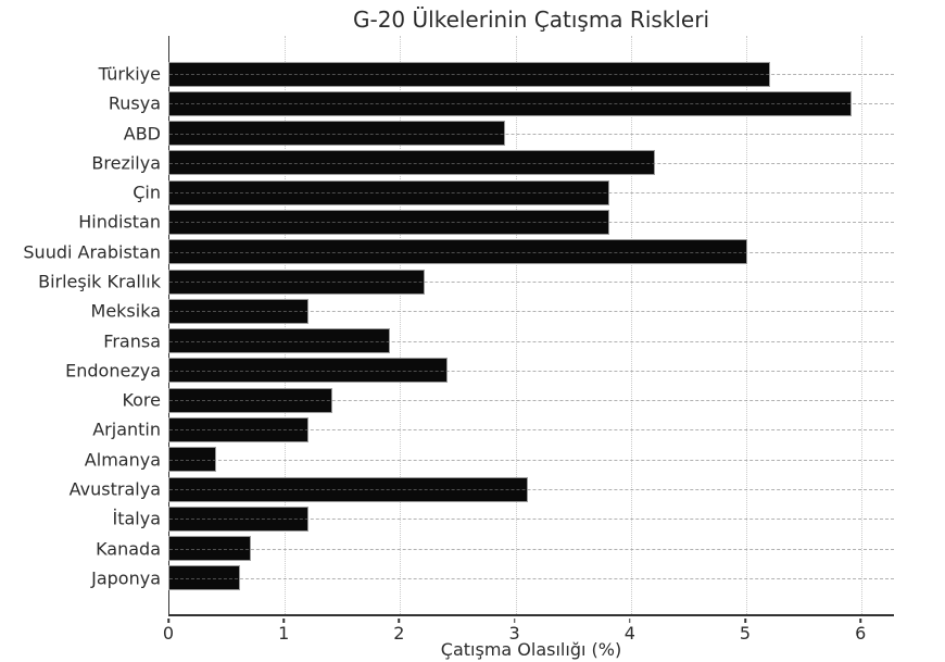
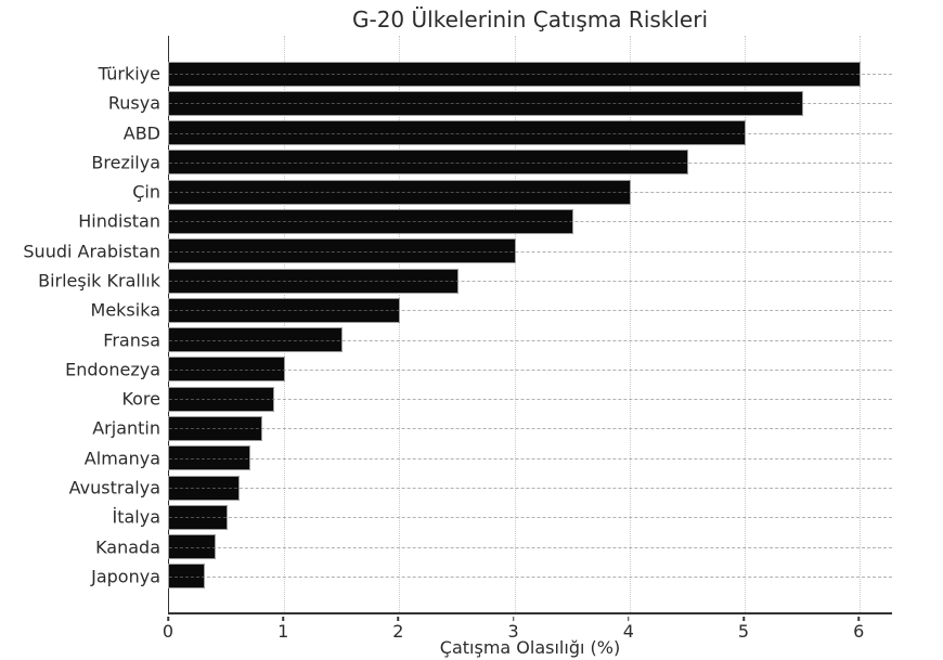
Türkiye: 5.2 -> 6.0
Rusya: 5.9 -> 5.5
ABD: 2.9 -> 5.0
Brezilya: 4.2 -> 4.5
Çin: 3.8 -> 4.0
Hindistan: 3.8 -> 3.5
Suudi Arabistan: 5.0 -> 3.0
Birleşik Krallık: 2.2 -> 2.5
Meksika: 1.2 -> 2.0
Fransa: 1.9 -> 1.5
Endonezya: 2.4 -> 1.0
Kore: 1.4 -> 0.9
Arjantin: 1.2 -> 0.8
Almanya: 0.4 -> 0.7
Avustralya: 3.1 -> 0.6
İtalya: 1.2 -> 0.5
Kanada: 0.7 -> 0.4
Japonya: 0.6 -> 0.3
